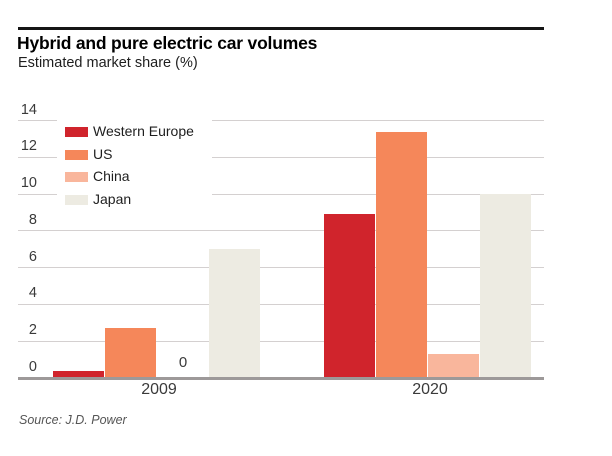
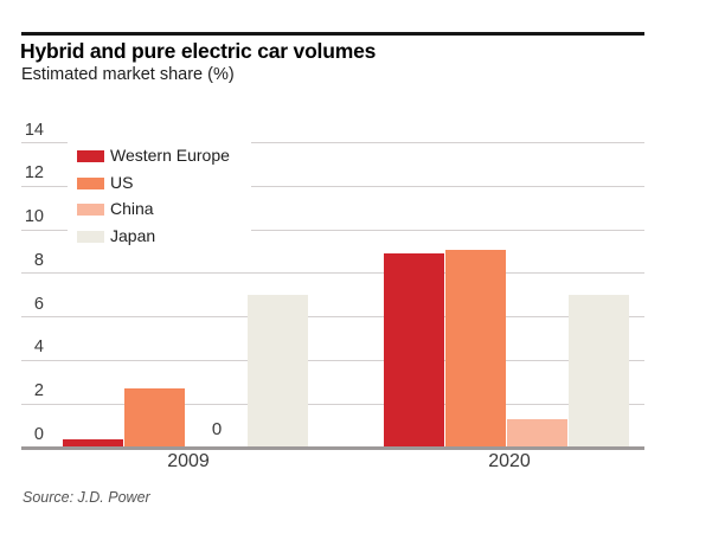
US/2020: 13.4 -> 9.1
Japan/2020: 10 -> 7
